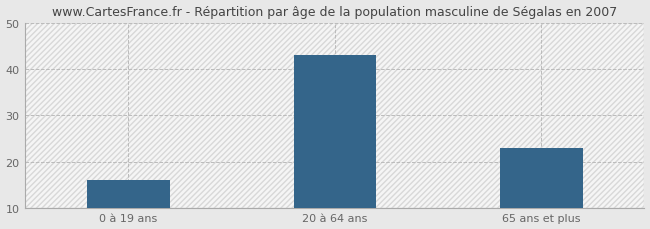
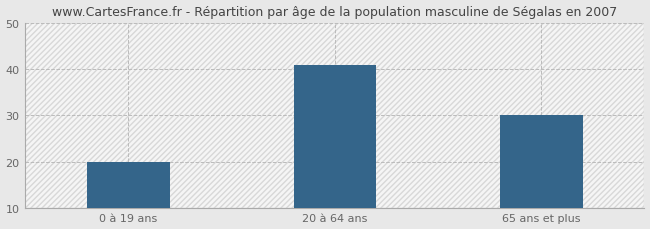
0 à 19 ans: 16 -> 20
20 à 64 ans: 43 -> 41
65 ans et plus: 23 -> 30
